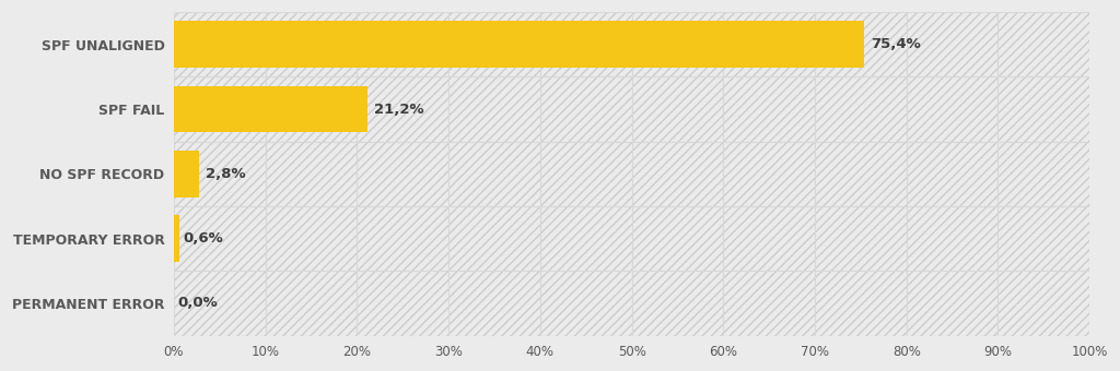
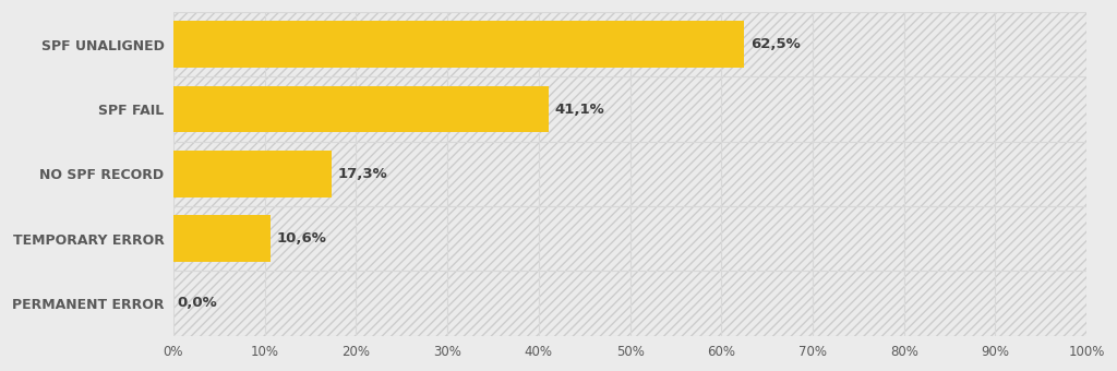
SPF UNALIGNED: 75,4% -> 62,5%
SPF FAIL: 21,2% -> 41,1%
NO SPF RECORD: 2,8% -> 17,3%
TEMPORARY ERROR: 0,6% -> 10,6%
